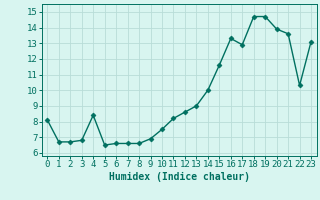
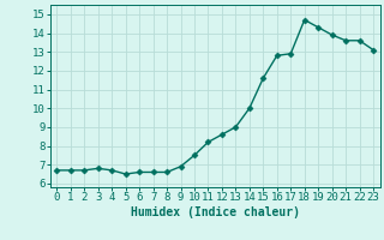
0: 8.1 -> 6.7
4: 8.4 -> 6.7
16: 13.3 -> 12.8
19: 14.7 -> 14.3
22: 10.3 -> 13.6
